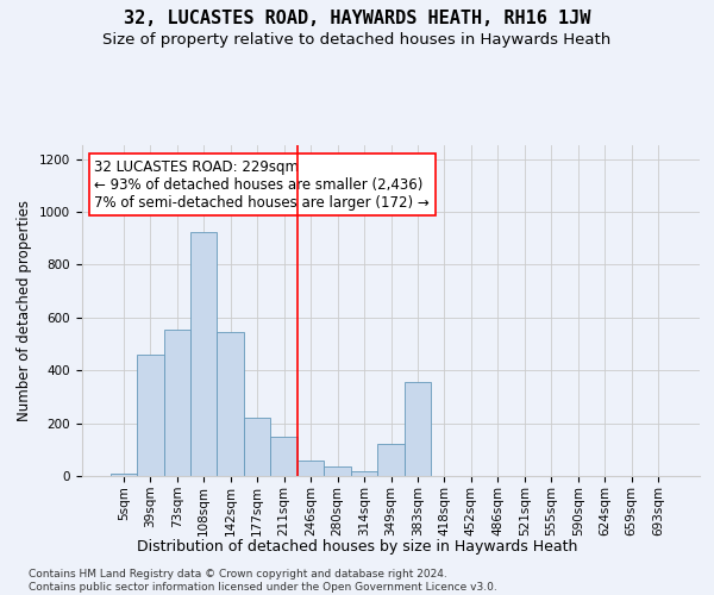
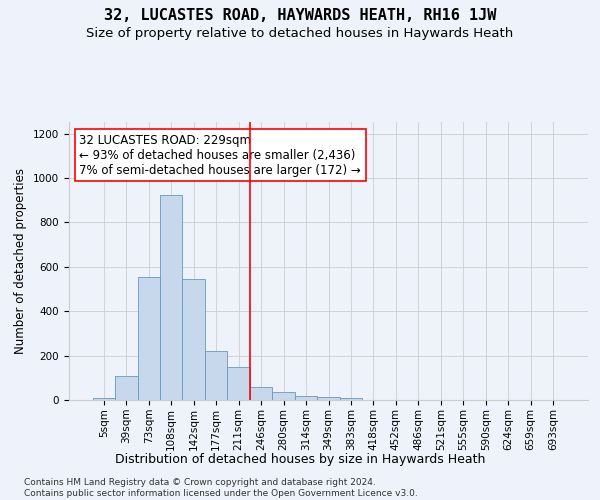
39sqm: 460 -> 110
349sqm: 120 -> 15
383sqm: 355 -> 10
